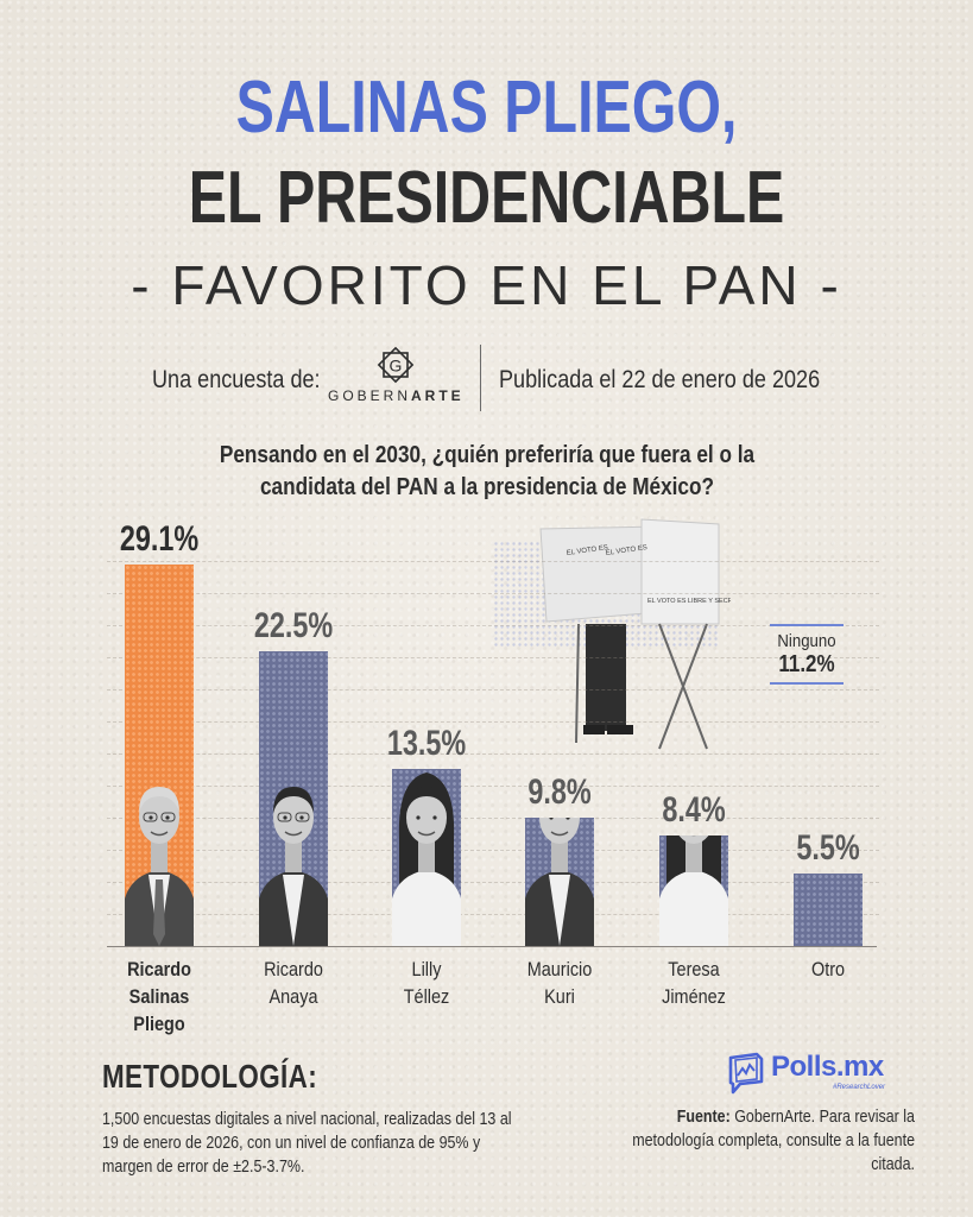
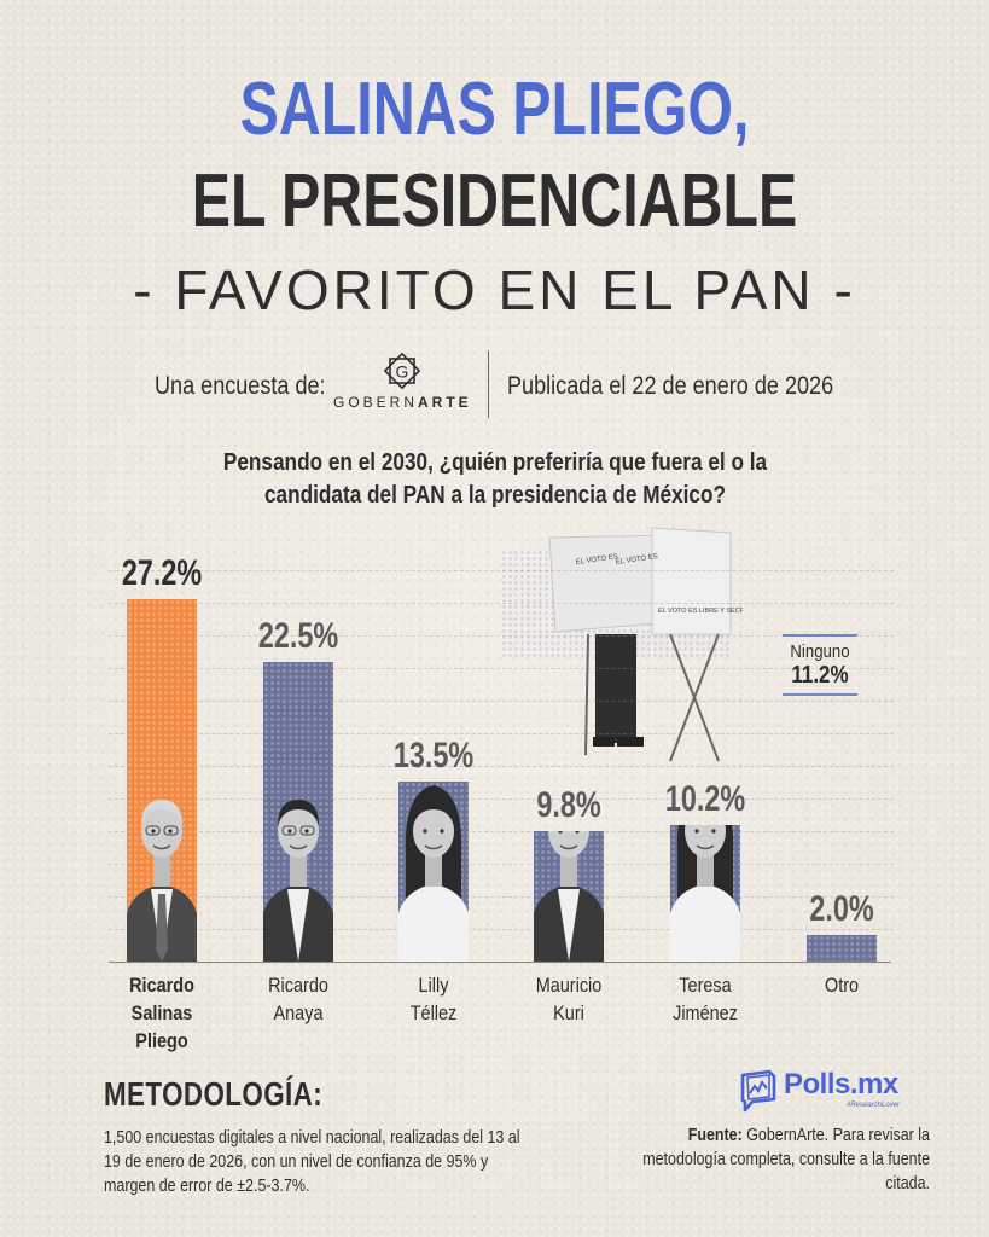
Ricardo Salinas Pliego: 29.1% -> 27.2%
Teresa Jiménez: 8.4% -> 10.2%
Otro: 5.5% -> 2.0%
